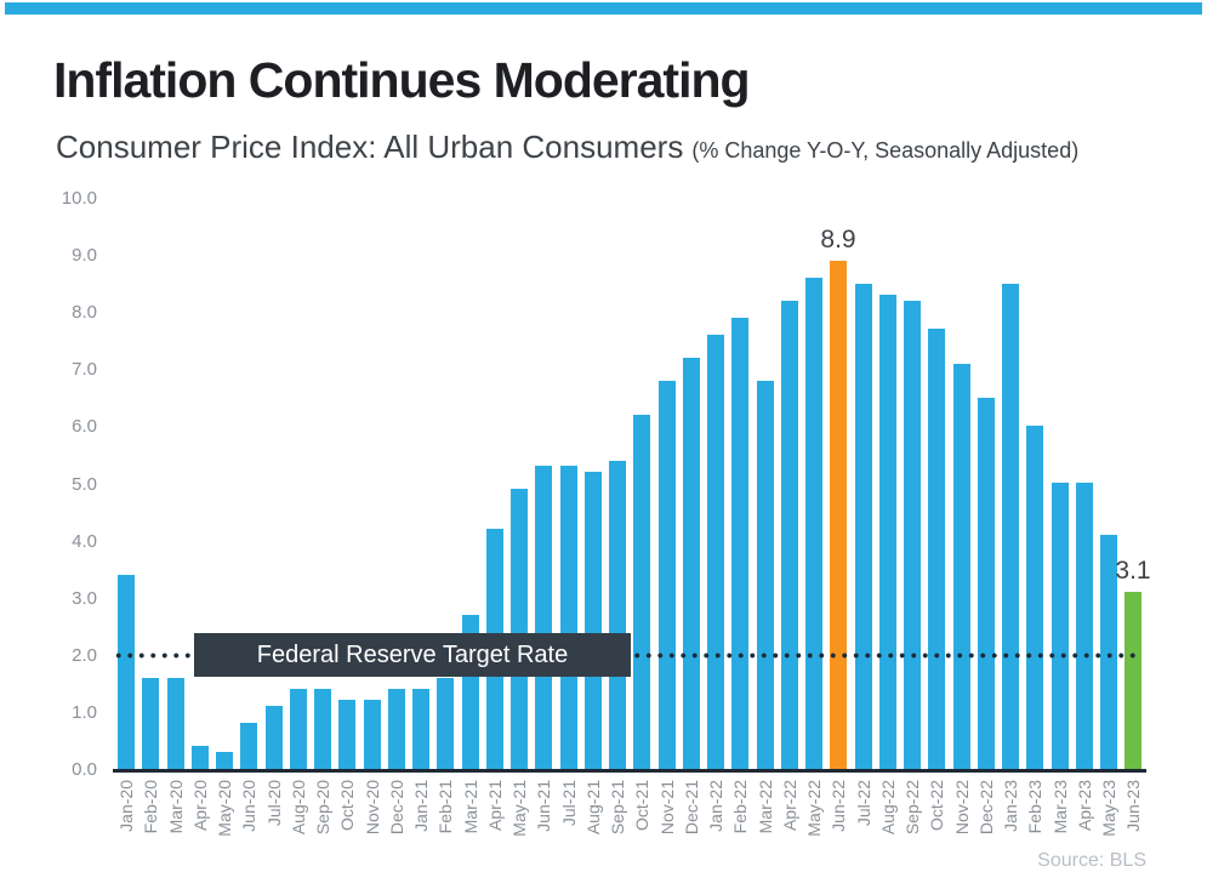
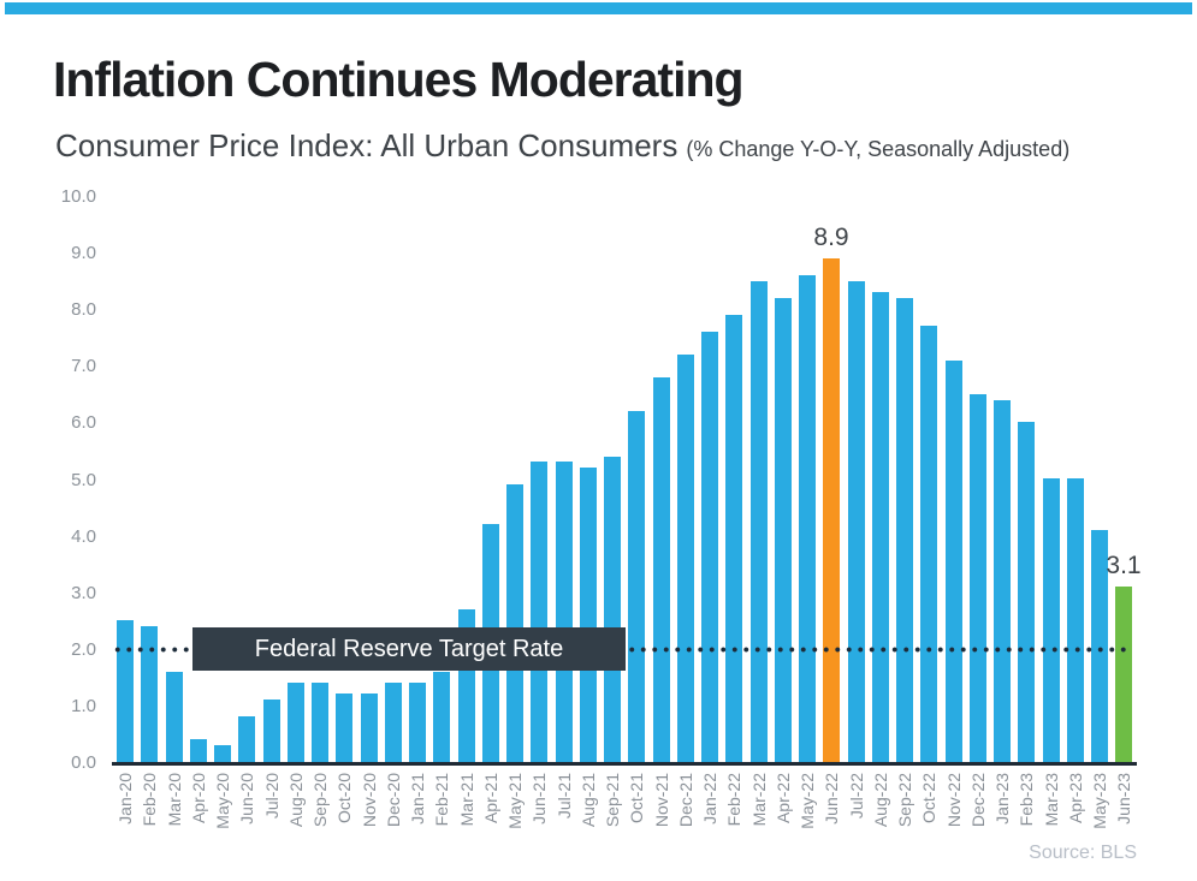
Jan-20: 3.4 -> 2.5
Feb-20: 1.6 -> 2.4
Mar-22: 6.8 -> 8.5
Jan-23: 8.5 -> 6.4
